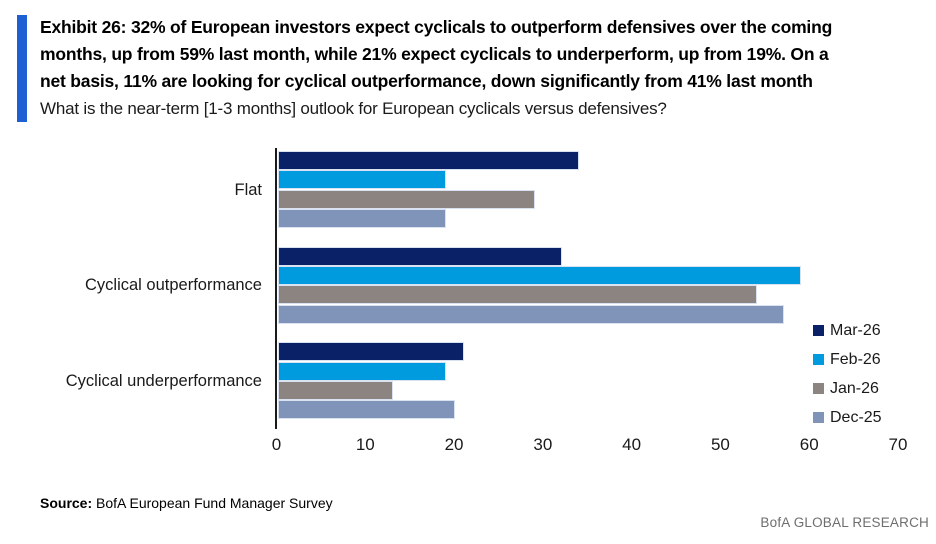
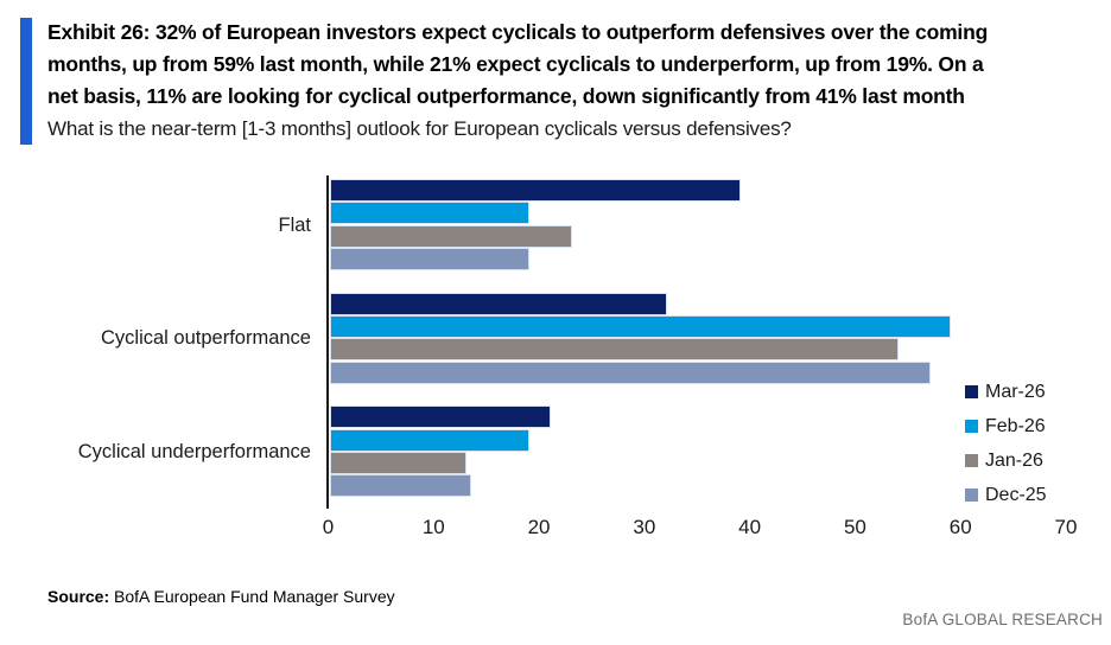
Mar-26/Flat: 34 -> 39
Jan-26/Flat: 29 -> 23
Dec-25/Cyclical underperformance: 20 -> 14
